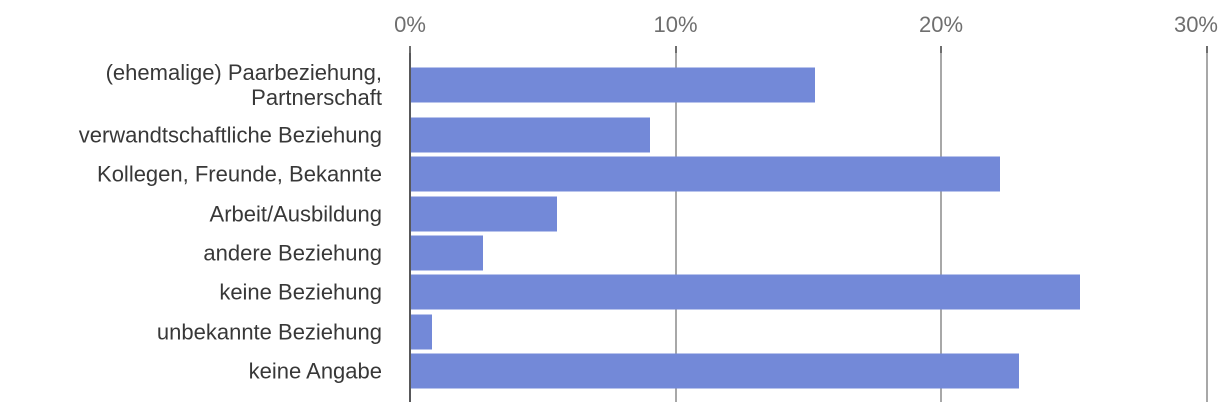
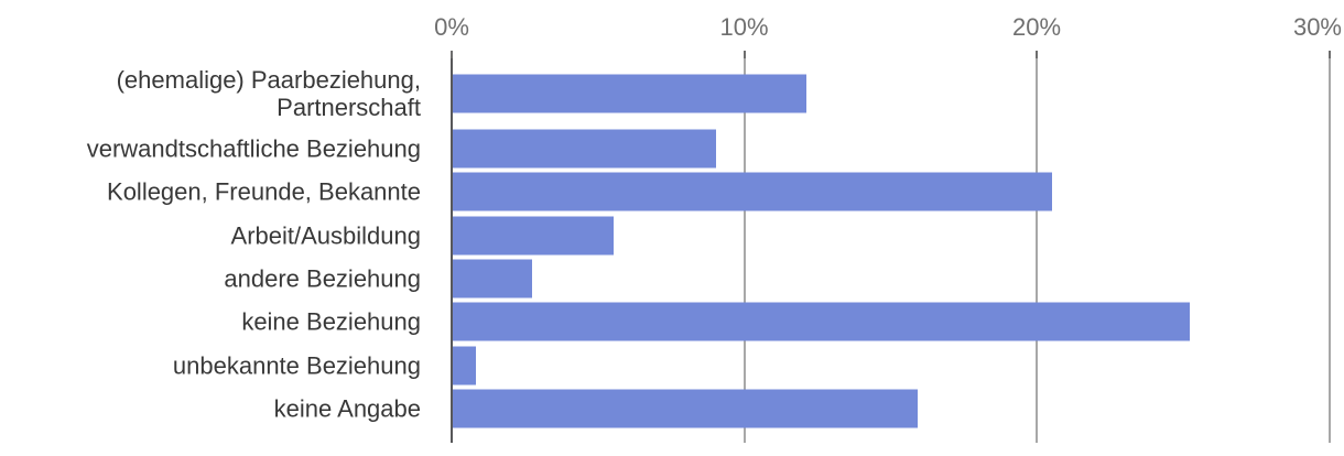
(ehemalige) Paarbeziehung, Partnerschaft: 15.2% -> 12.1%
Kollegen, Freunde, Bekannte: 22.2% -> 20.5%
keine Angabe: 22.9% -> 15.9%
